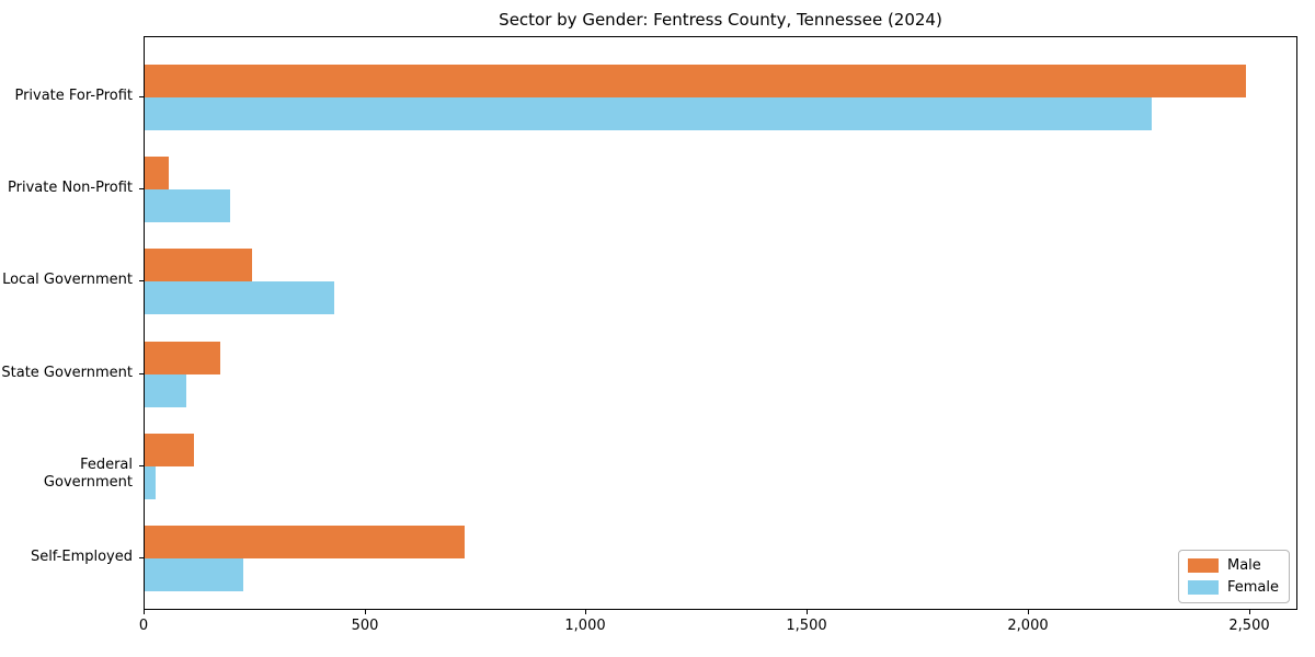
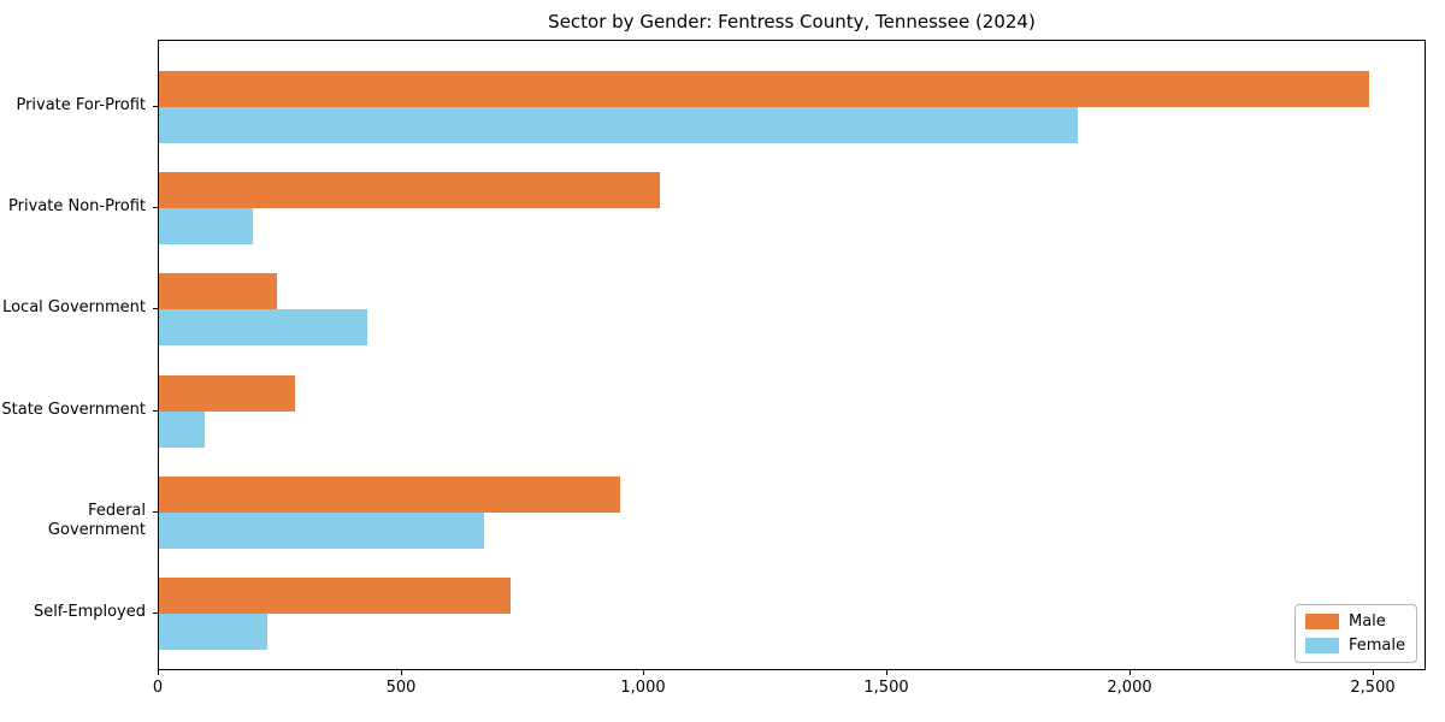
Female/Private For-Profit: 2280 -> 1890
Male/Private Non-Profit: 60 -> 1030
Male/State Government: 170 -> 280
Male/Federal Government: 110 -> 950
Female/Federal Government: 20 -> 670
